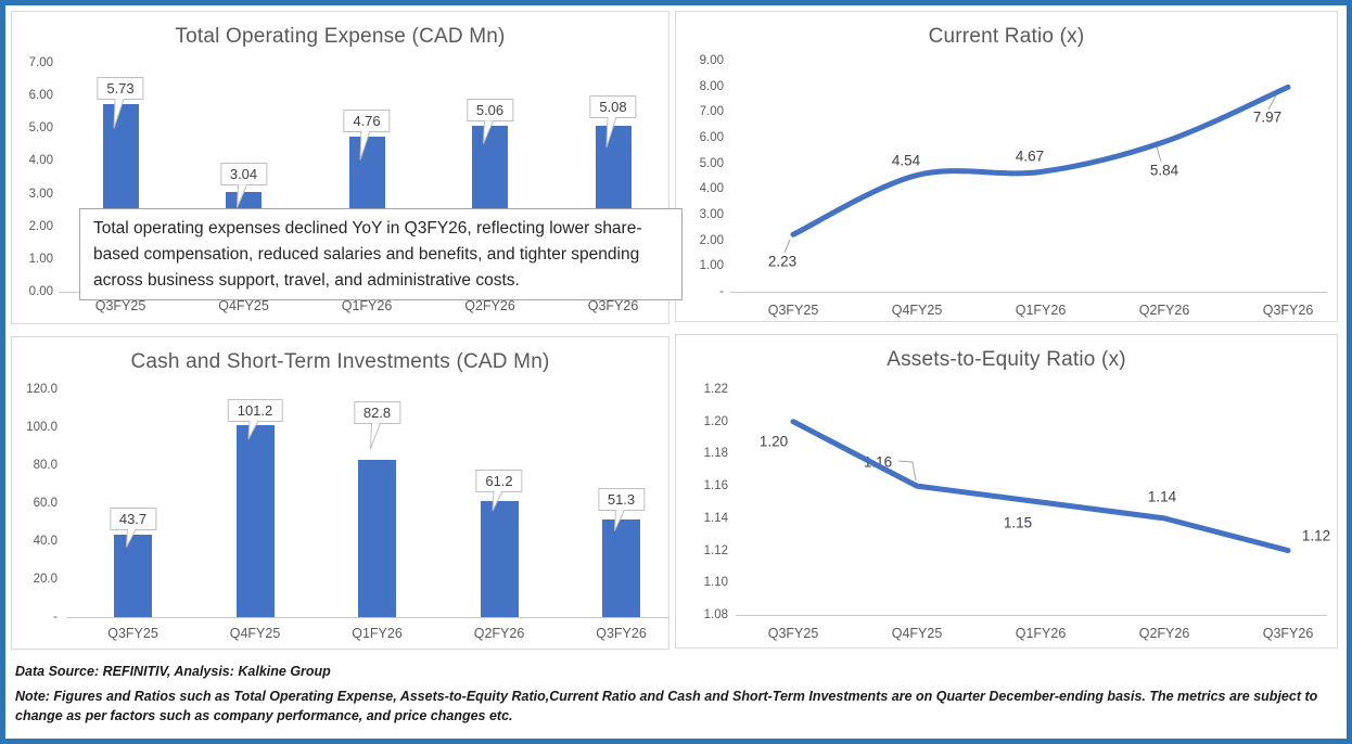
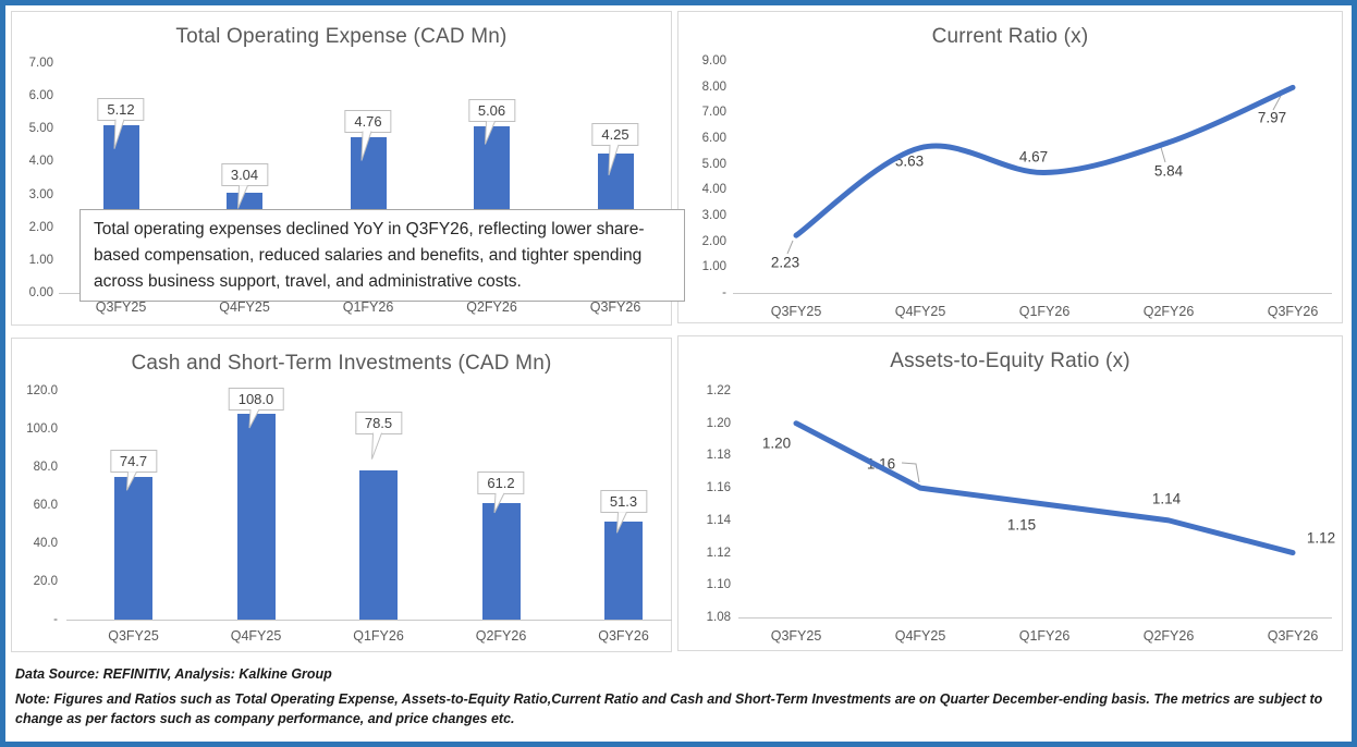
Total Operating Expense (CAD Mn)/Q3FY25: 5.73 -> 5.12
Total Operating Expense (CAD Mn)/Q3FY26: 5.08 -> 4.25
Current Ratio (x)/Q4FY25: 4.54 -> 5.63
Cash and Short-Term Investments (CAD Mn)/Q3FY25: 43.7 -> 74.7
Cash and Short-Term Investments (CAD Mn)/Q4FY25: 101.2 -> 108.0
Cash and Short-Term Investments (CAD Mn)/Q1FY26: 82.8 -> 78.5
